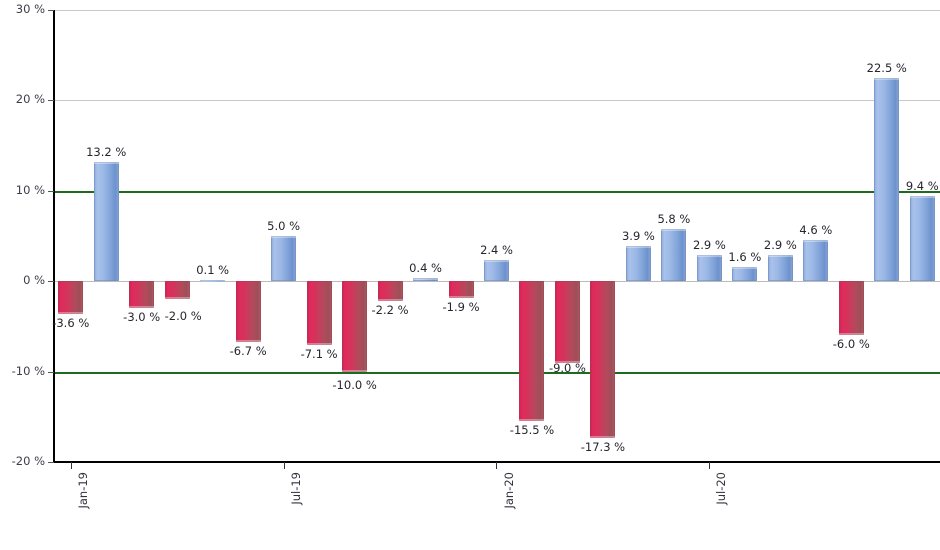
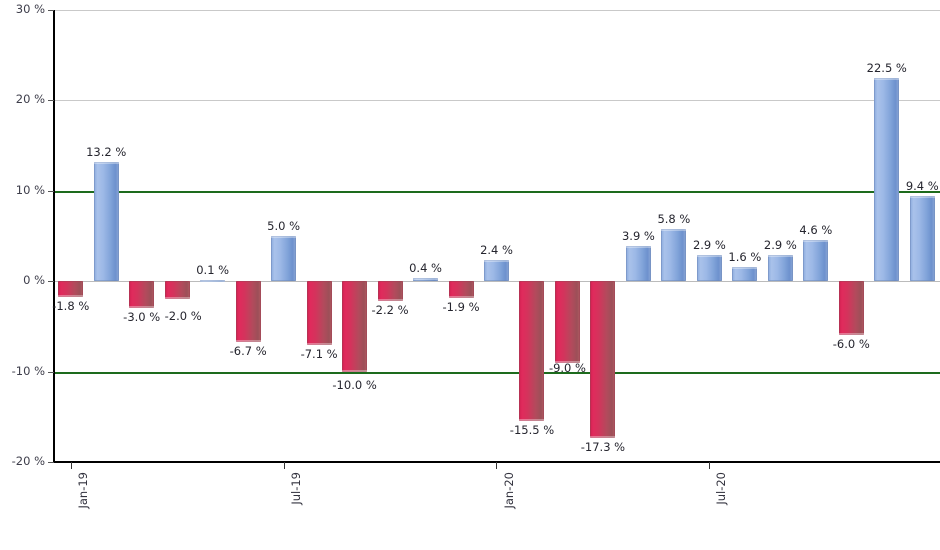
Jan-19: -3.6 -> -1.8
